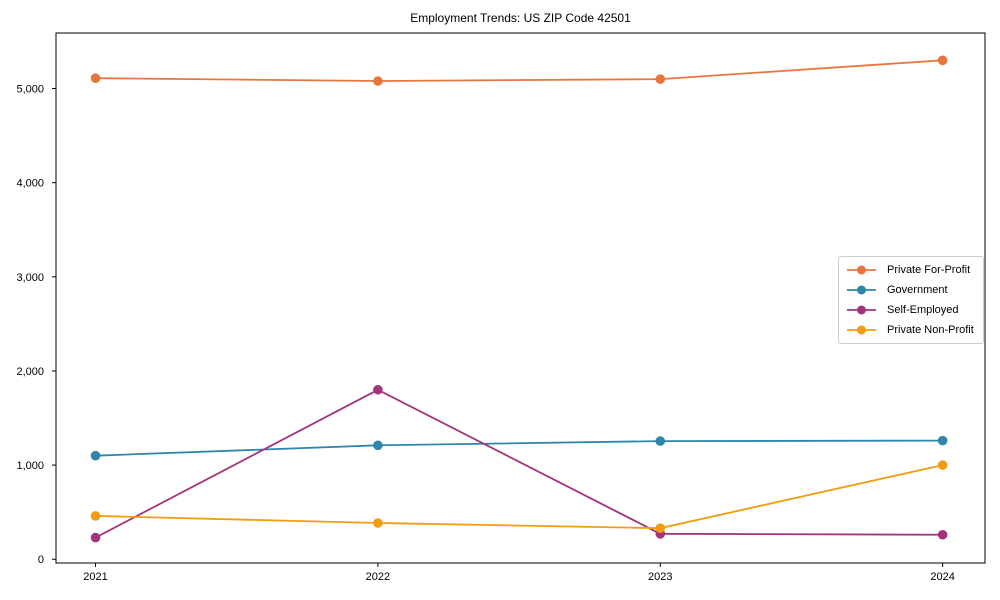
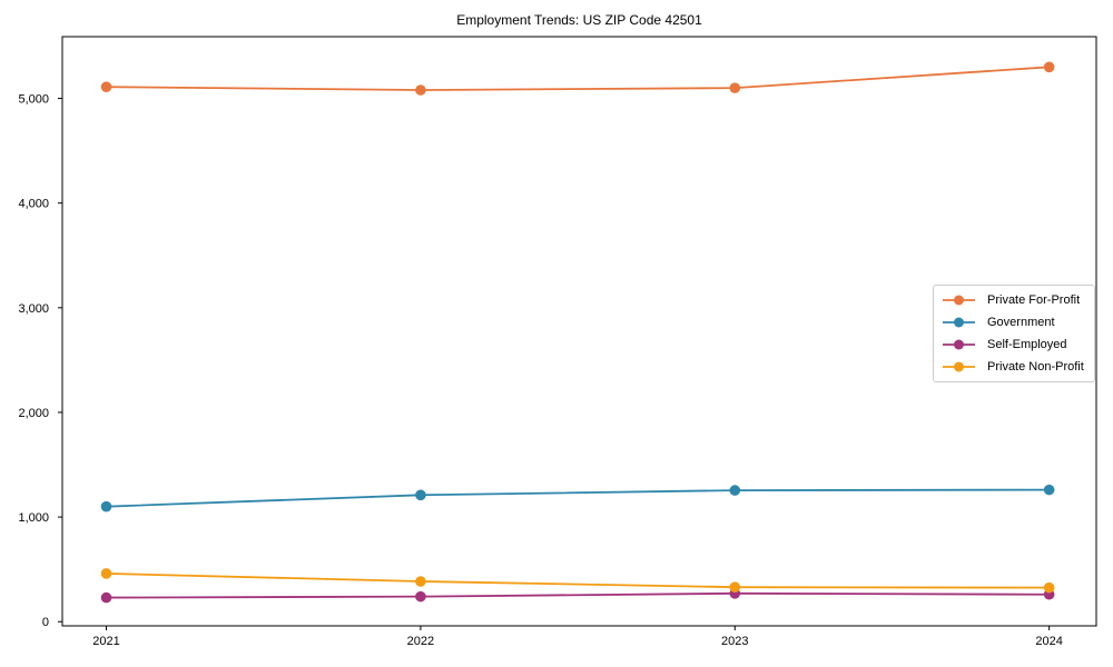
Self-Employed/2022: 1800 -> 200
Private Non-Profit/2024: 1000 -> 300
